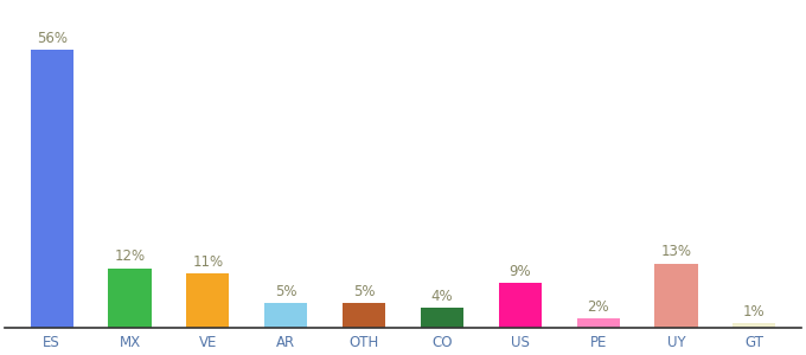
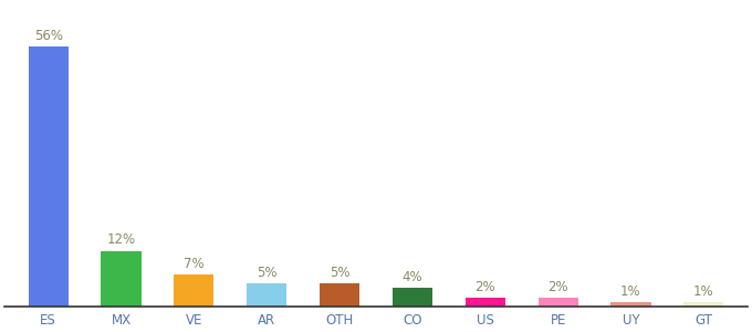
VE: 11% -> 7%
US: 9% -> 2%
UY: 13% -> 1%
